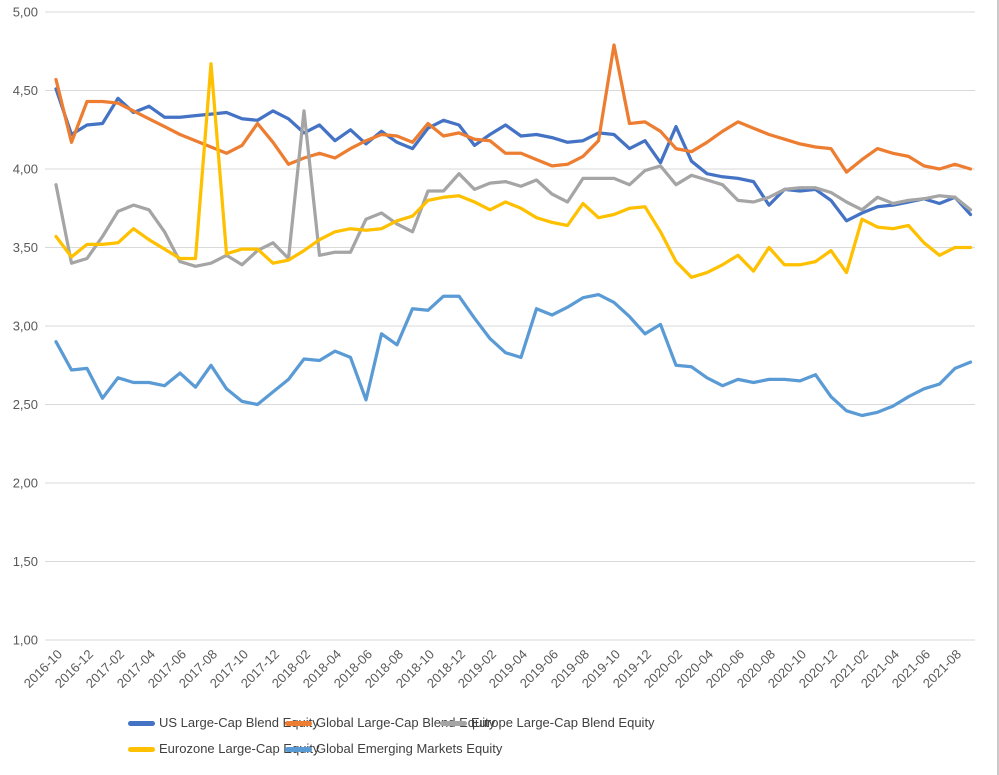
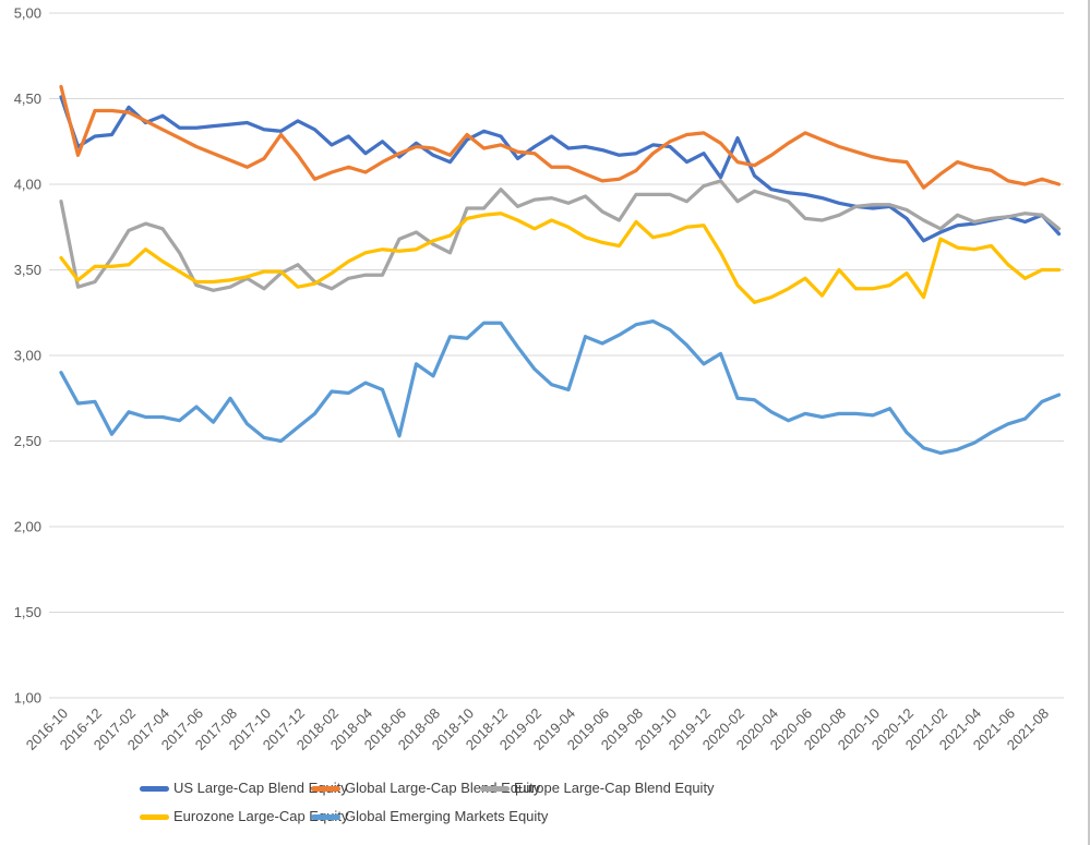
Eurozone Large-Cap Equity/2017-08: 4,67 -> 3,44
Europe Large-Cap Blend Equity/2018-02: 4,37 -> 3,39
Global Large-Cap Blend Equity/2019-10: 4,79 -> 4,25
US Large-Cap Blend Equity/2020-08: 3,77 -> 3,89
